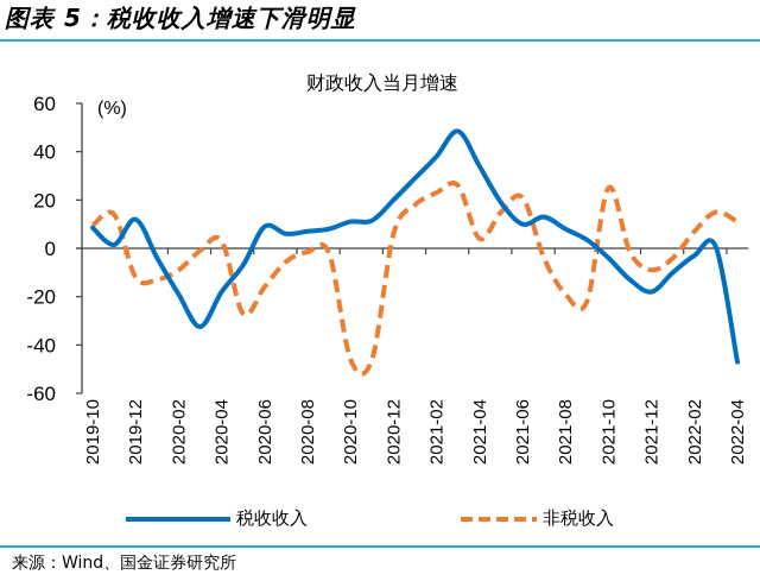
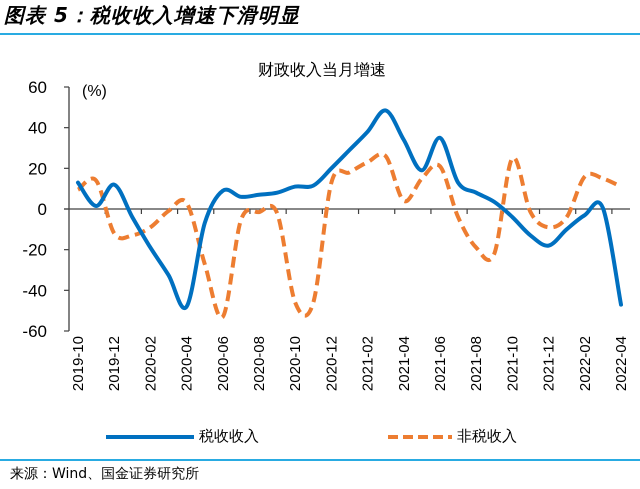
税收收入/2019-10: 8 -> 13
税收收入/2020-04: -18 -> -48
非税收入/2020-06: -16 -> -53
非税收入/2020-12: 6 -> 13
税收收入/2021-06: 10 -> 35
非税收入/2022-02: 7 -> 16
